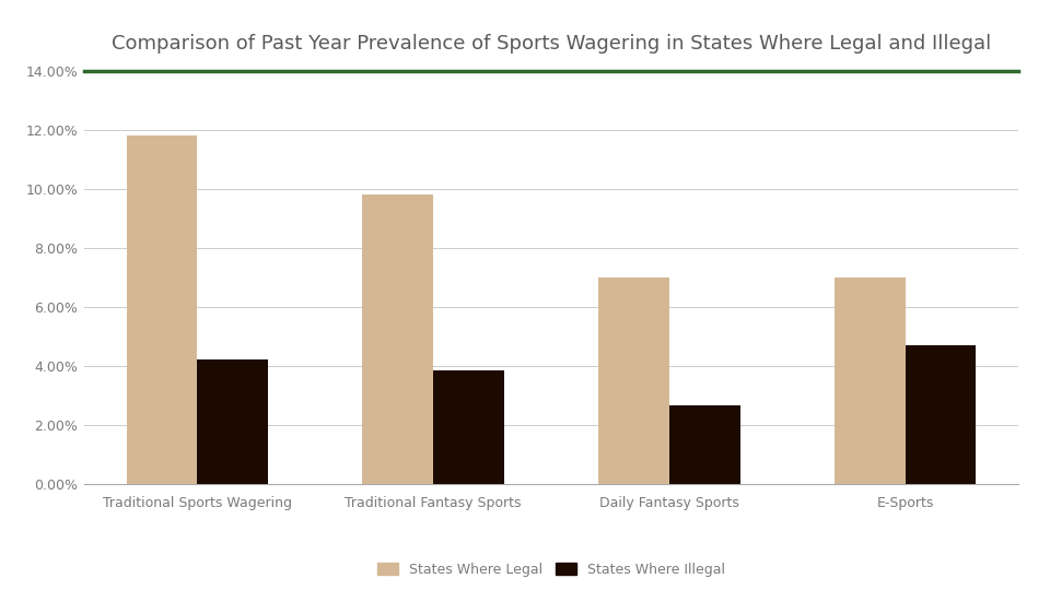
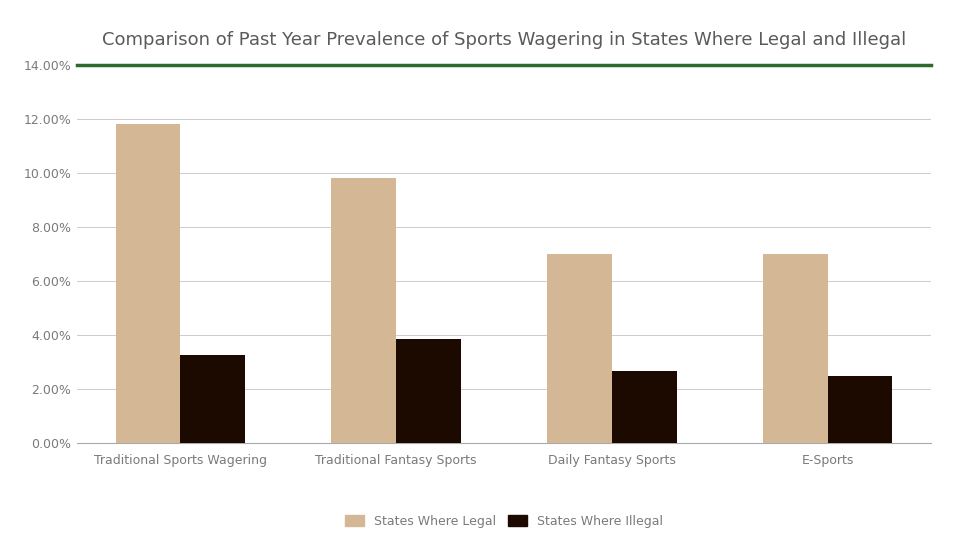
States Where Illegal/Traditional Sports Wagering: 4.20% -> 3.25%
States Where Illegal/E-Sports: 4.70% -> 2.48%
